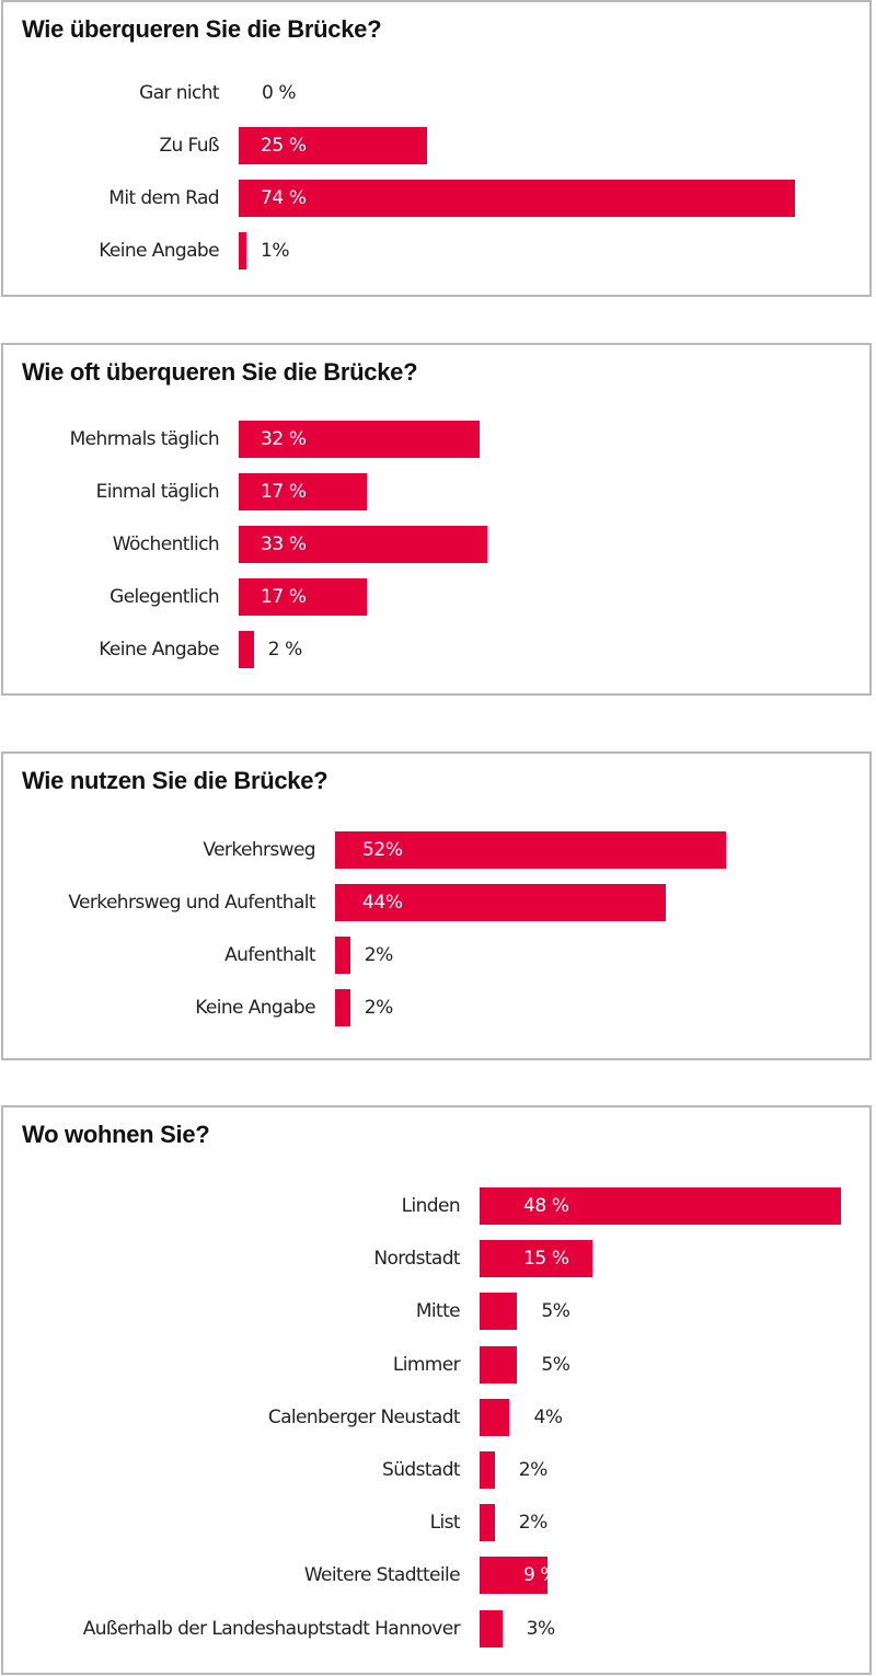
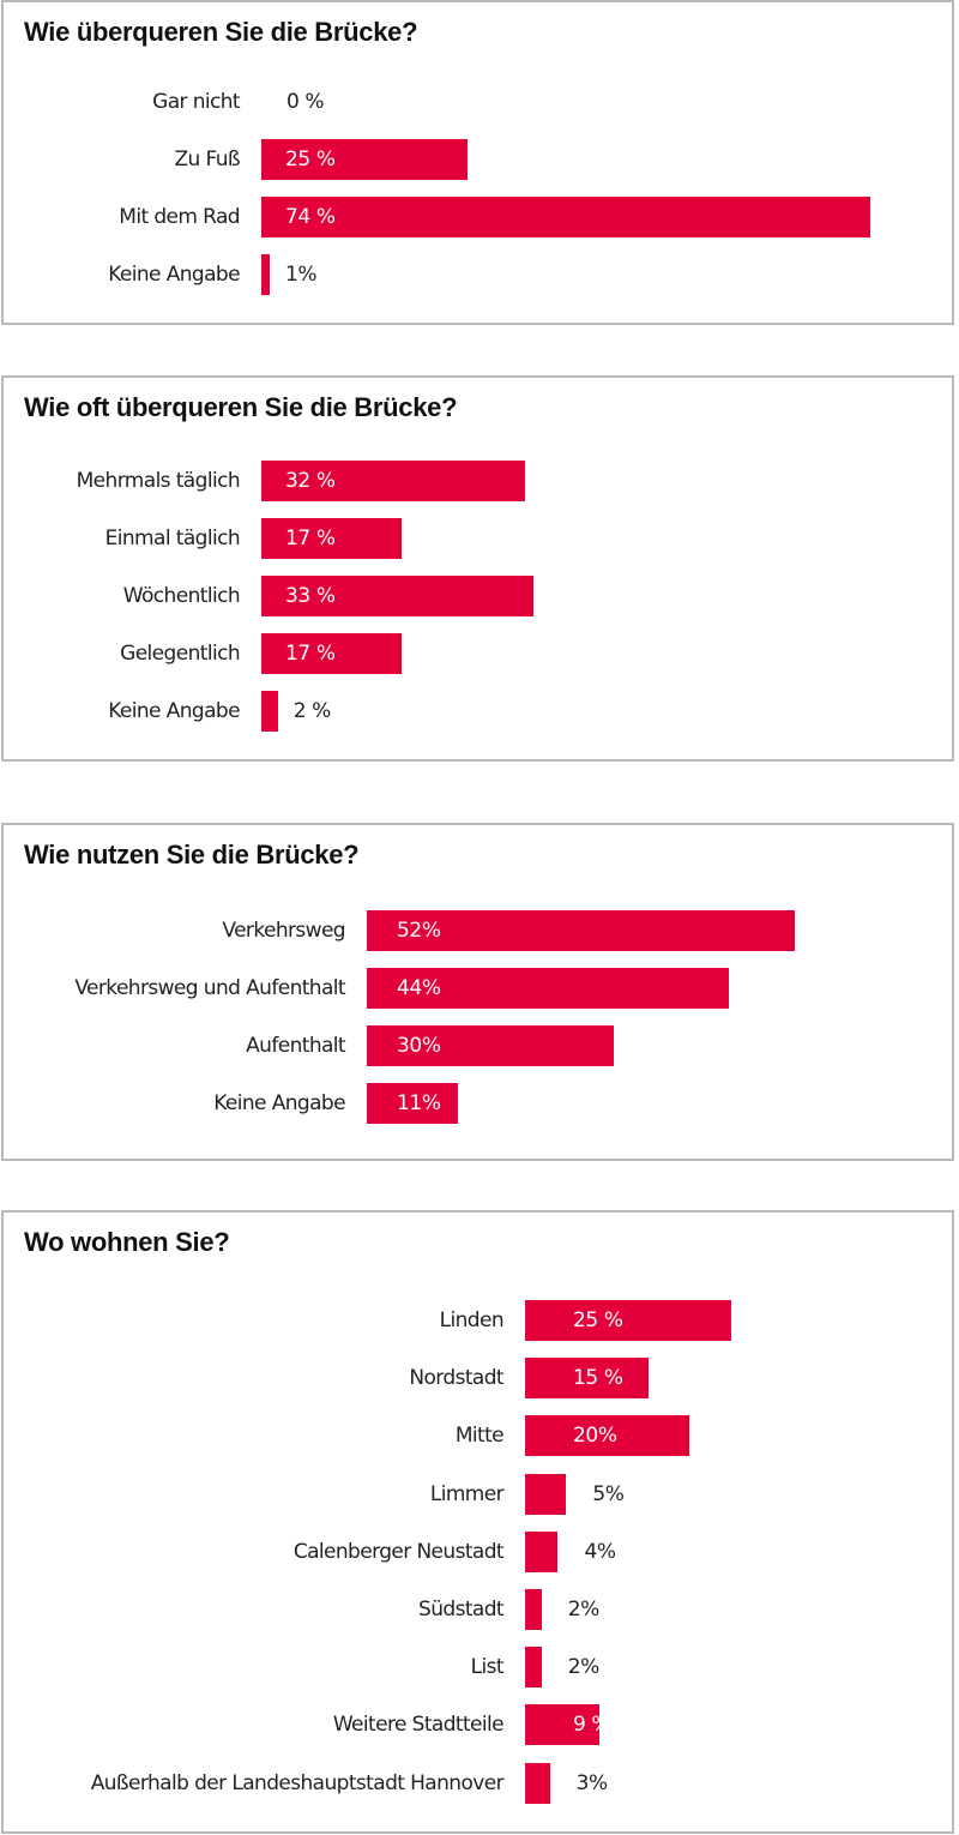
Wie nutzen Sie die Brücke?/Aufenthalt: 2% -> 30%
Wie nutzen Sie die Brücke?/Keine Angabe: 2% -> 11%
Wo wohnen Sie?/Linden: 48 -> 25
Wo wohnen Sie?/Mitte: 5% -> 20%
